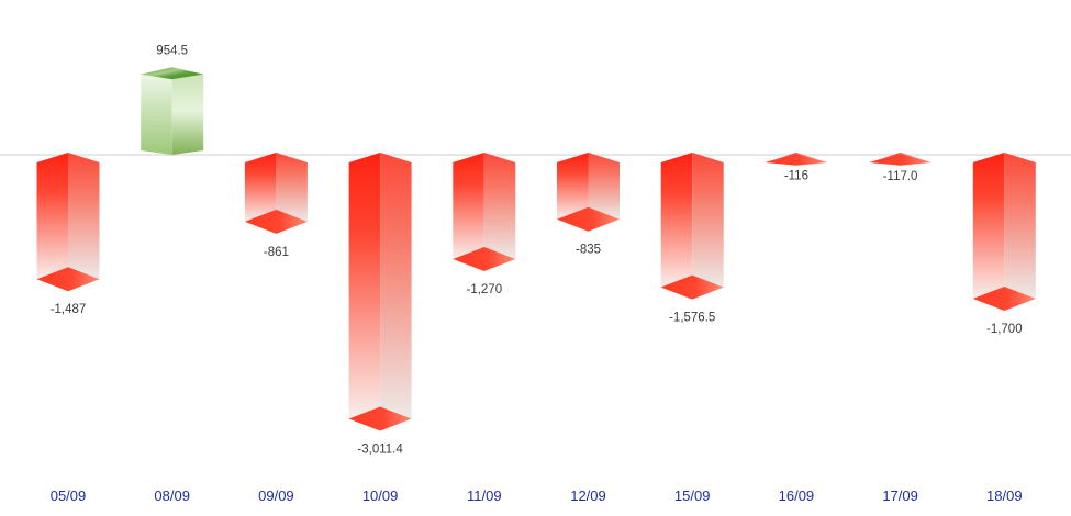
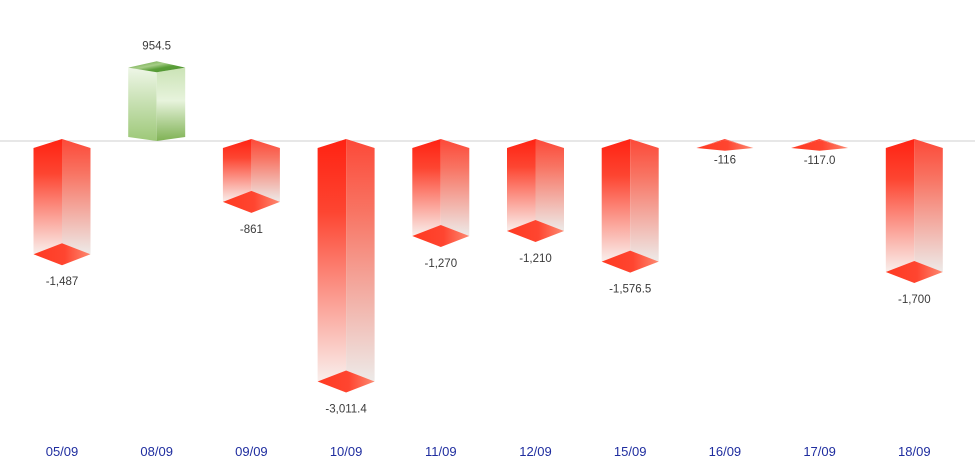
12/09: -835 -> -1,210
